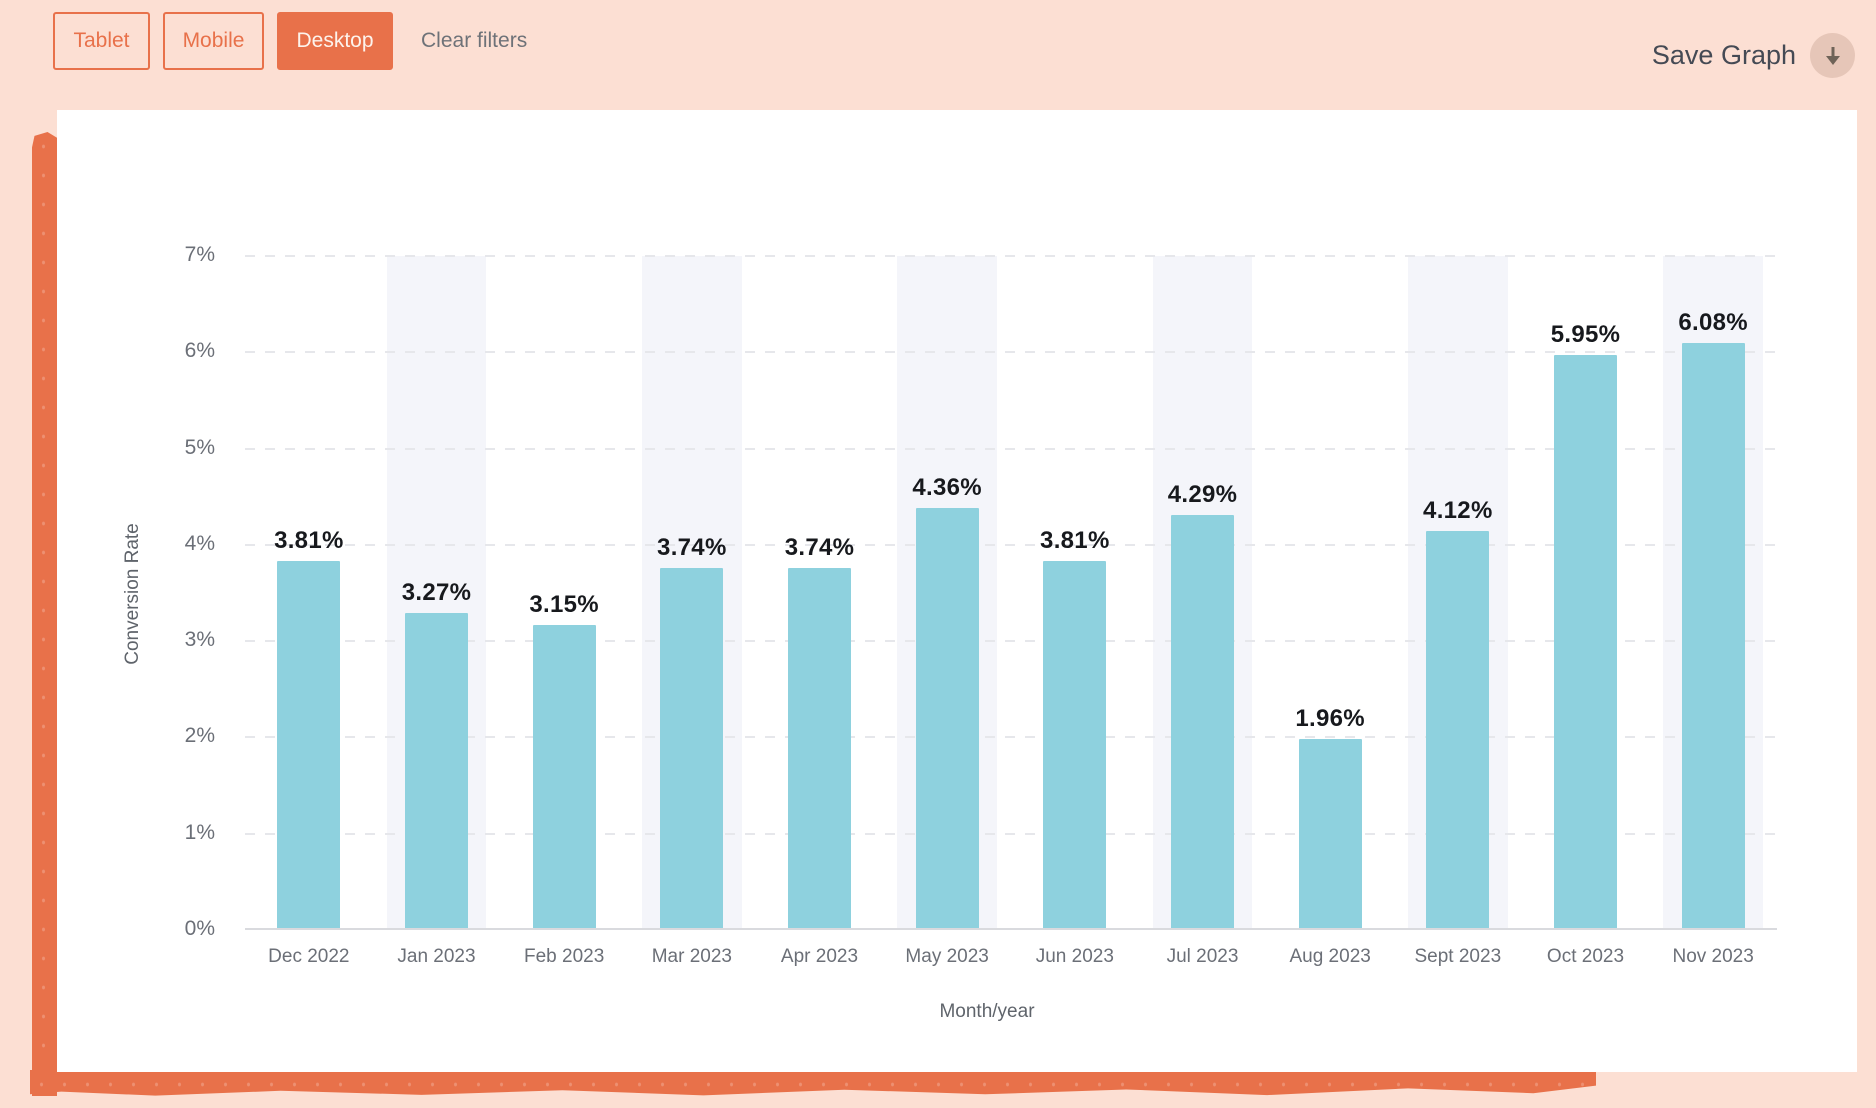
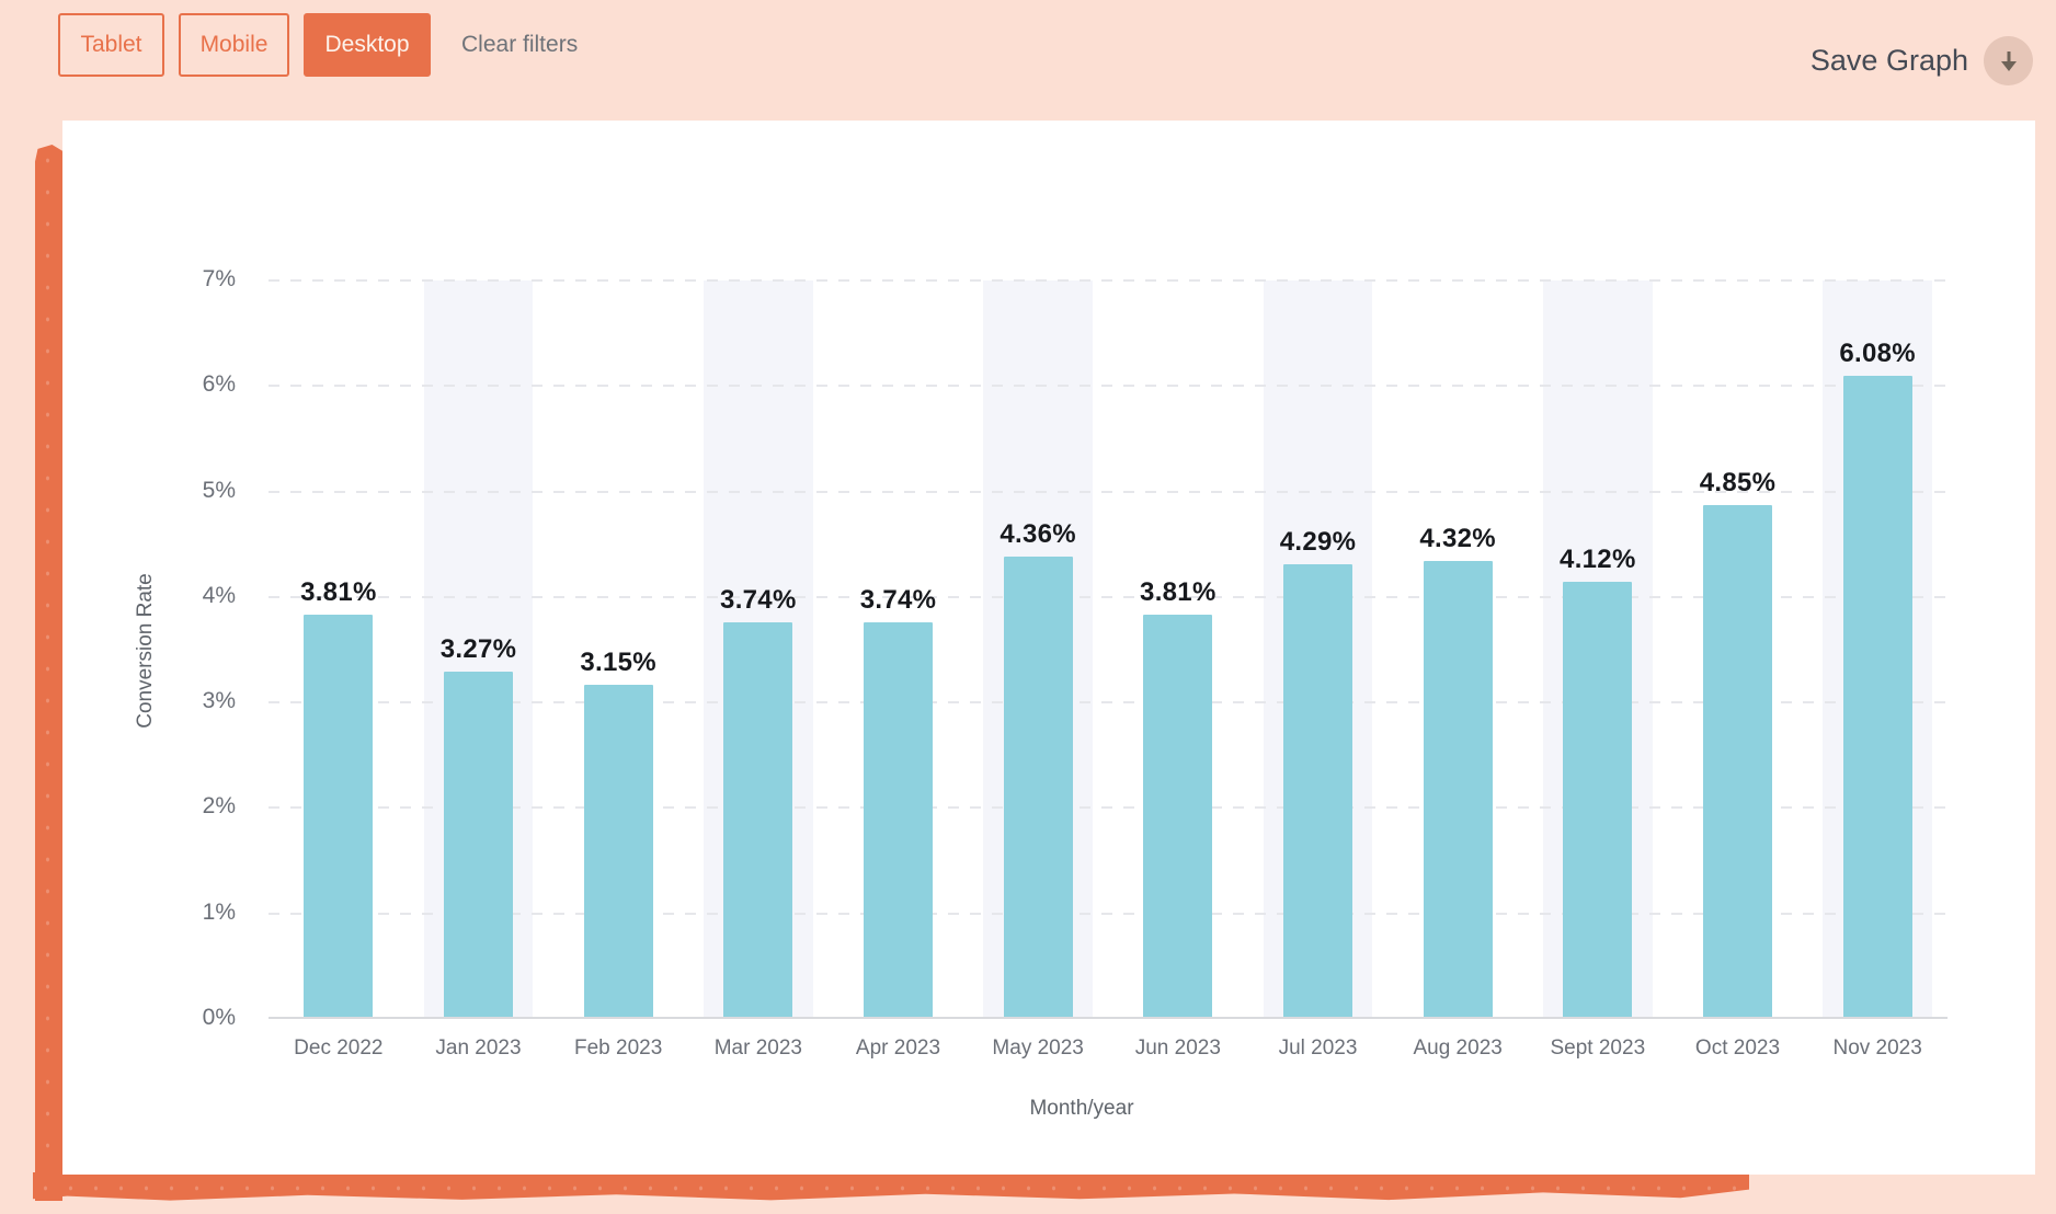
Aug 2023: 1.96% -> 4.32%
Oct 2023: 5.95% -> 4.85%
